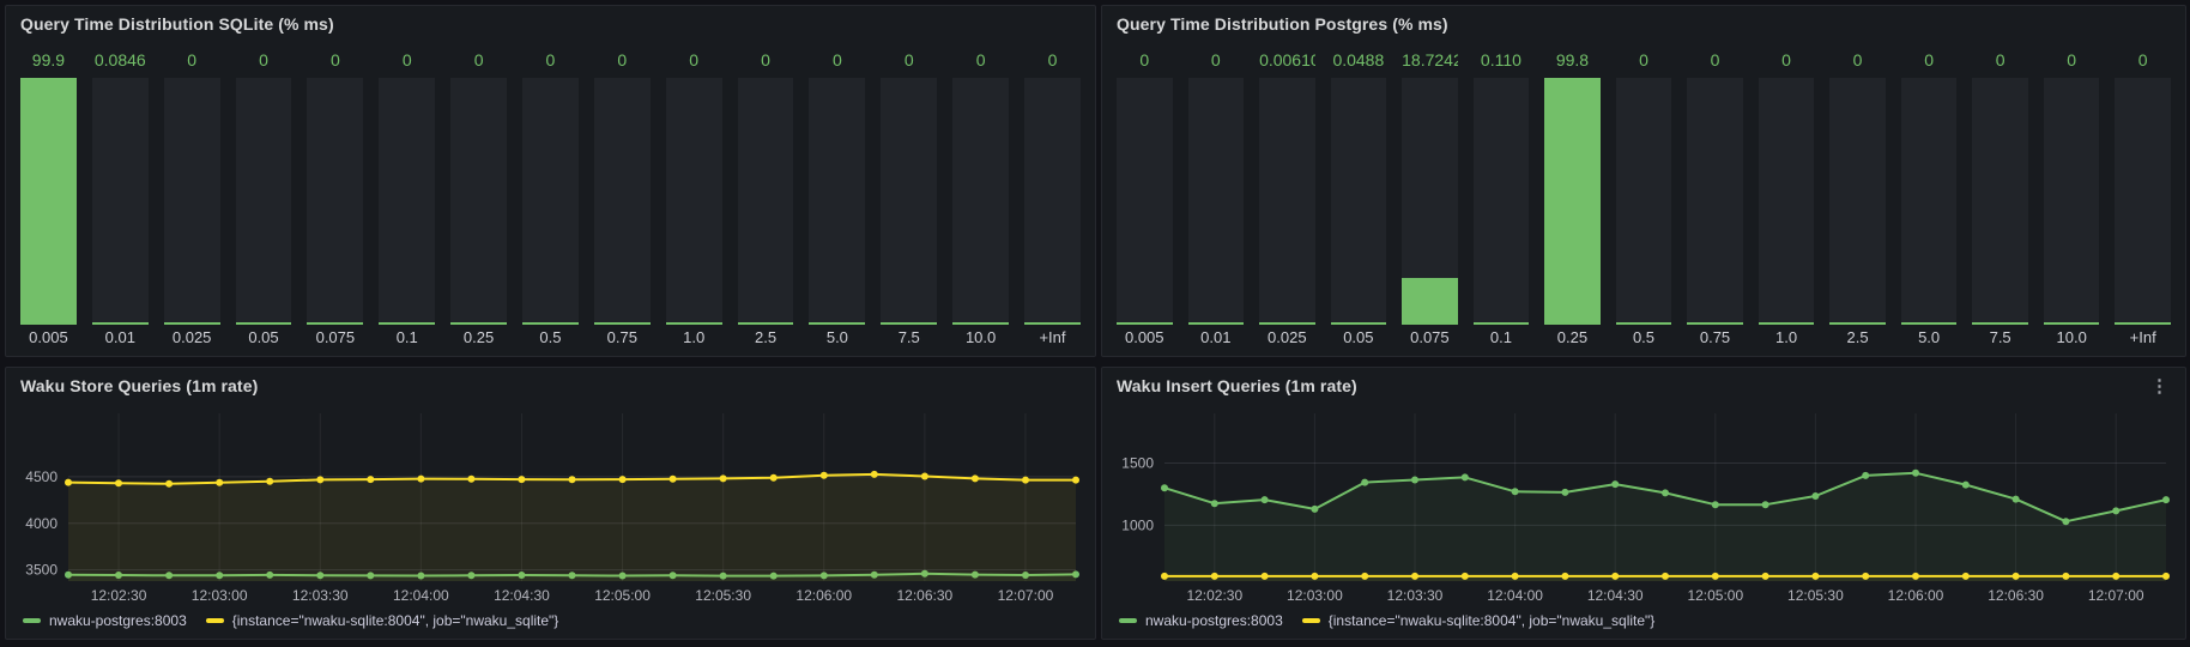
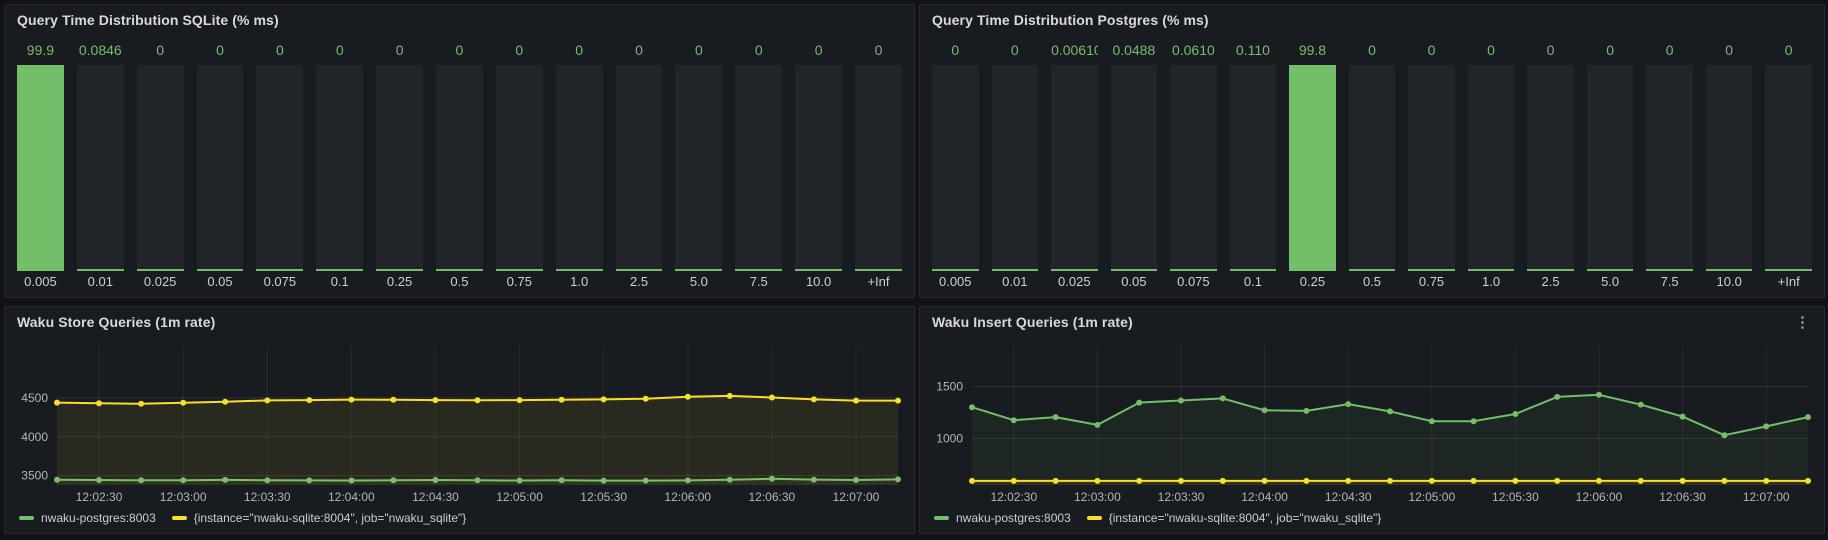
Query Time Distribution Postgres (% ms)/0.075: 18.7242 -> 0.0610
